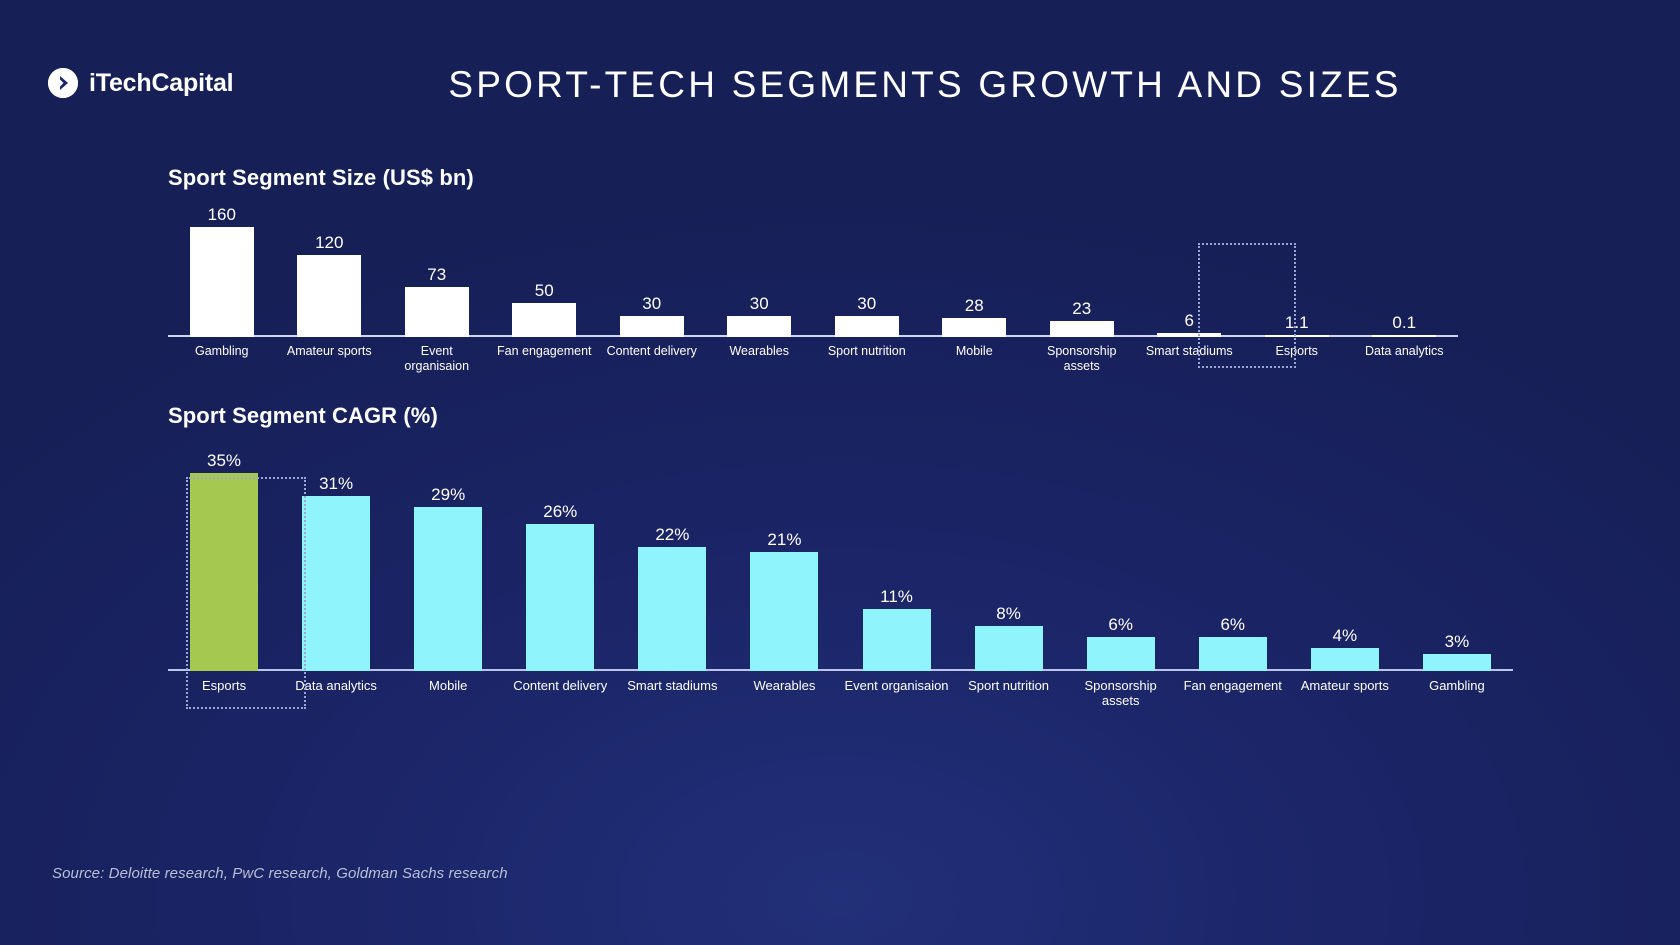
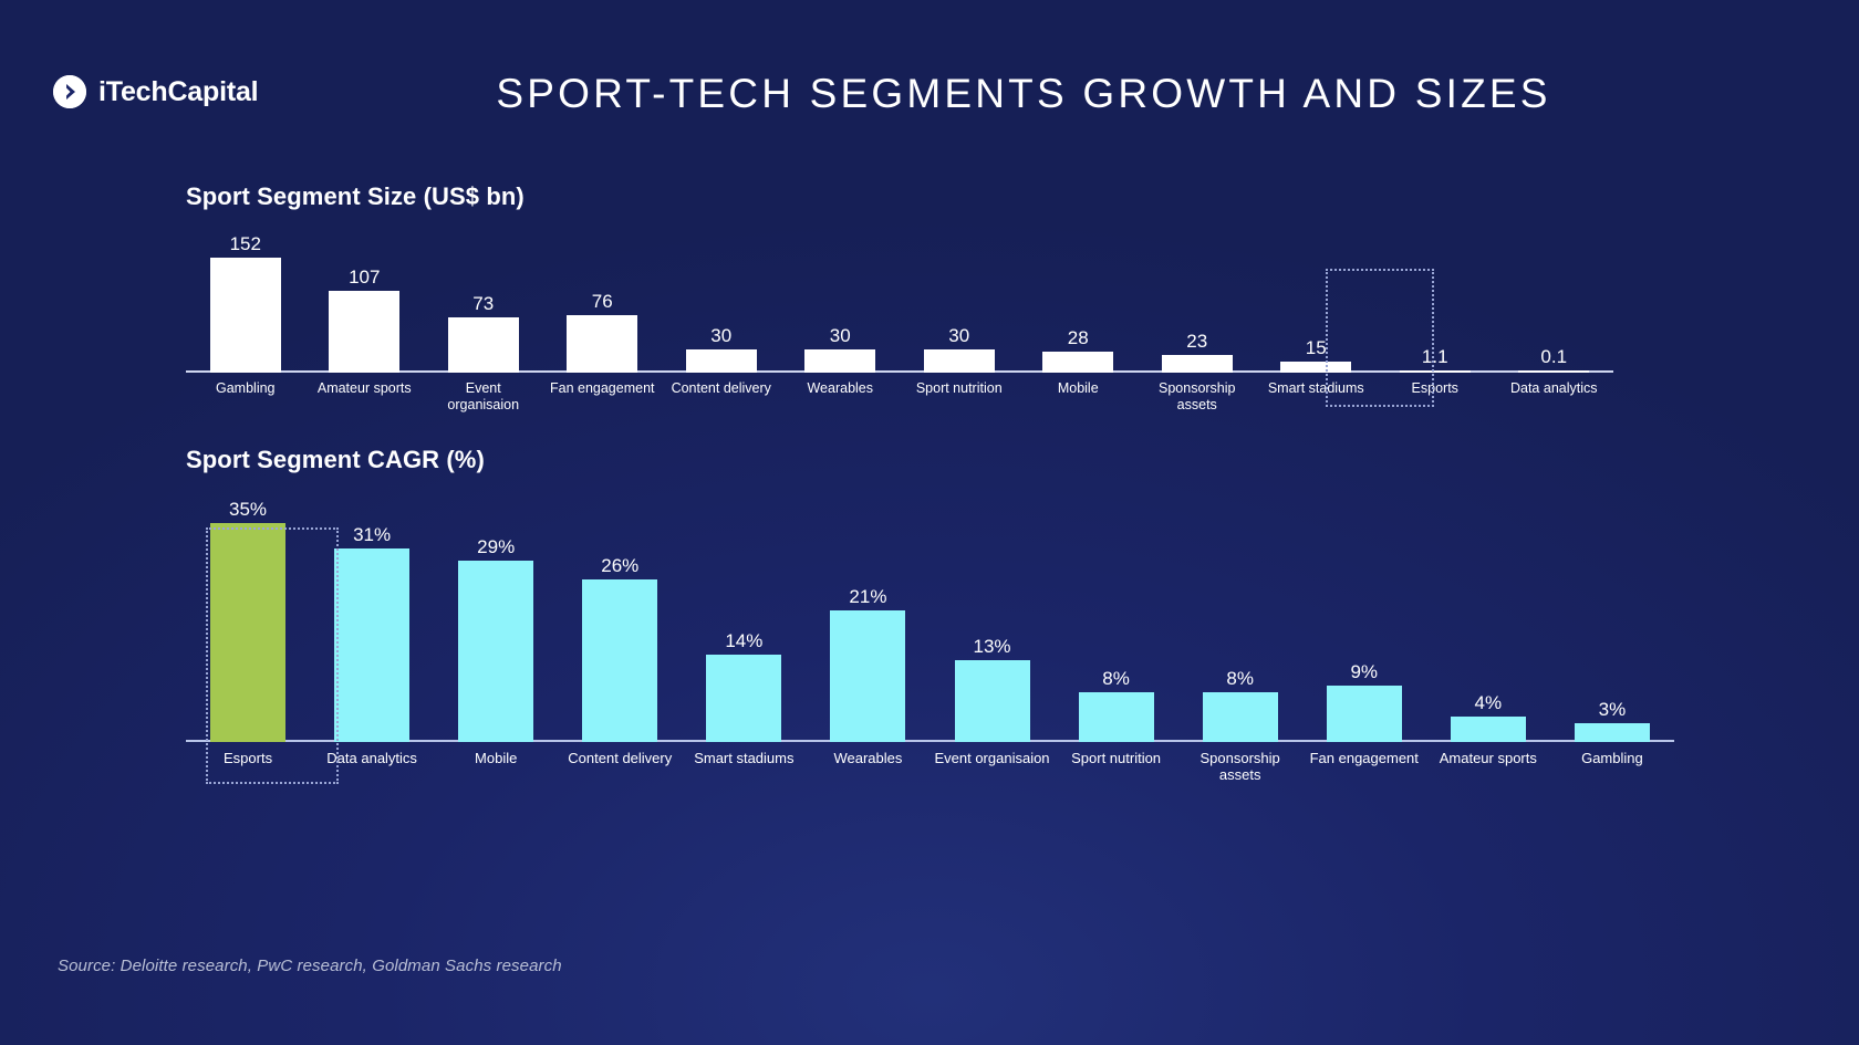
Sport Segment Size (US$ bn)/Gambling: 160 -> 152
Sport Segment Size (US$ bn)/Amateur sports: 120 -> 107
Sport Segment Size (US$ bn)/Fan engagement: 50 -> 76
Sport Segment Size (US$ bn)/Smart stadiums: 6 -> 15
Sport Segment CAGR (%)/Smart stadiums: 22% -> 14%
Sport Segment CAGR (%)/Event organisaion: 11% -> 13%
Sport Segment CAGR (%)/Sponsorship assets: 6% -> 8%
Sport Segment CAGR (%)/Fan engagement: 6% -> 9%
